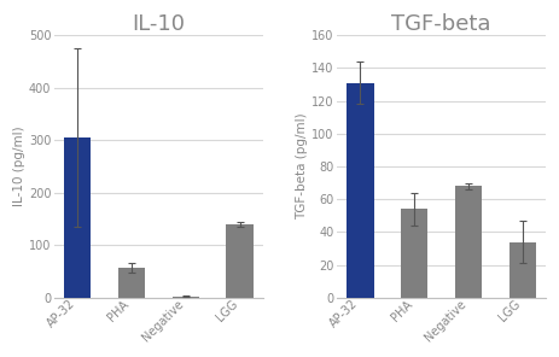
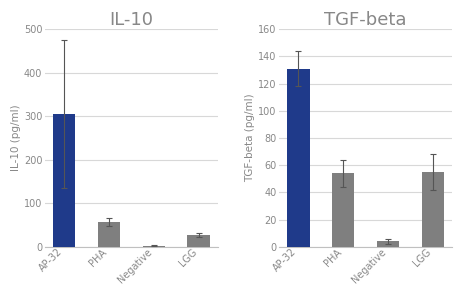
IL-10/LGG: 140 -> 27
TGF-beta/Negative: 68 -> 4
TGF-beta/LGG: 34 -> 55
